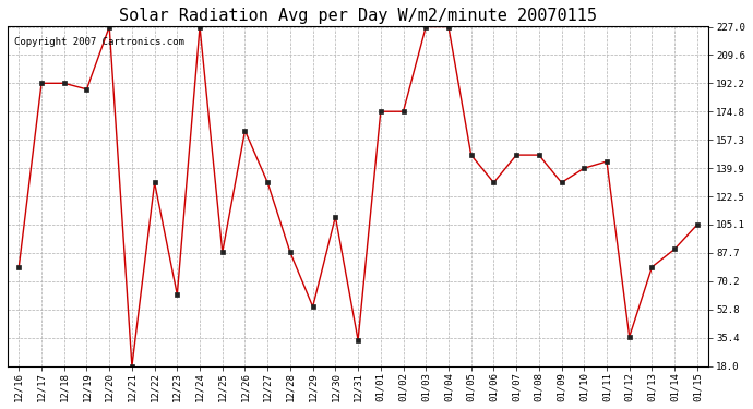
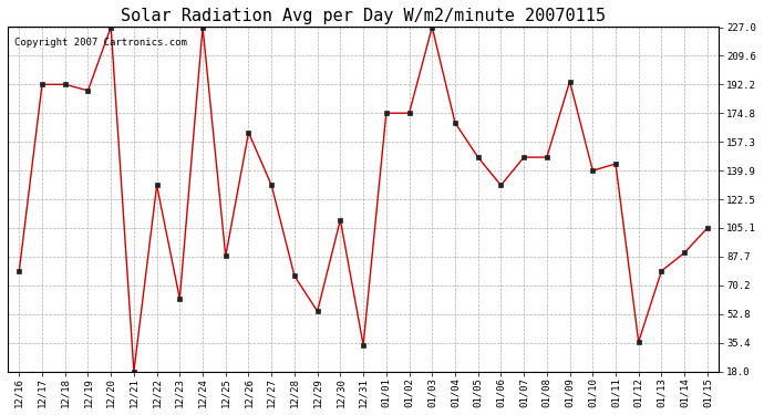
12/28: 88 -> 76
01/04: 227 -> 169
01/09: 131 -> 194
